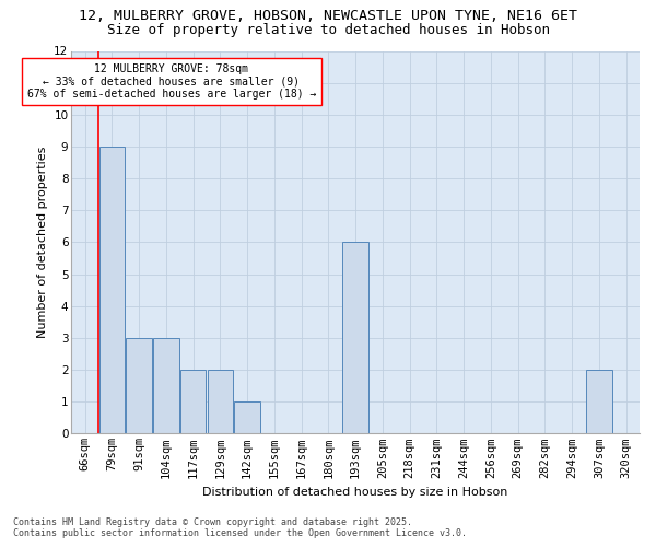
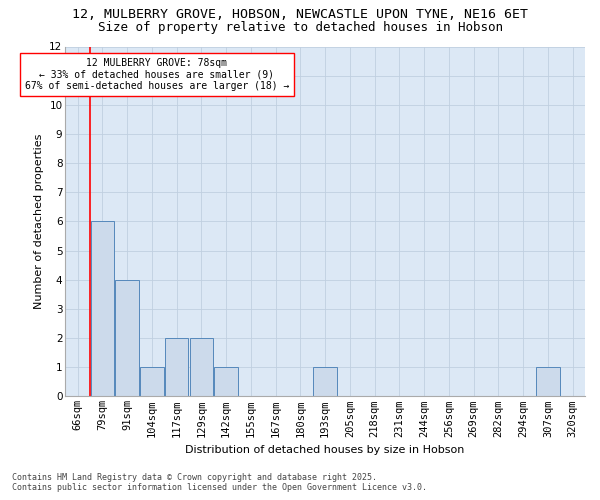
79sqm: 9 -> 6
91sqm: 3 -> 4
104sqm: 3 -> 1
193sqm: 6 -> 1
307sqm: 2 -> 1
